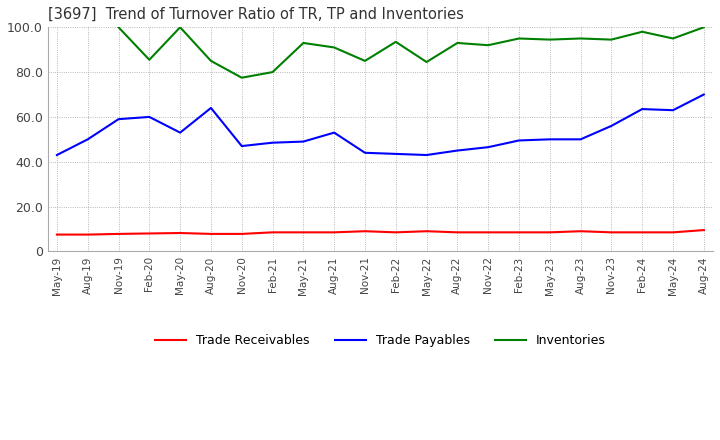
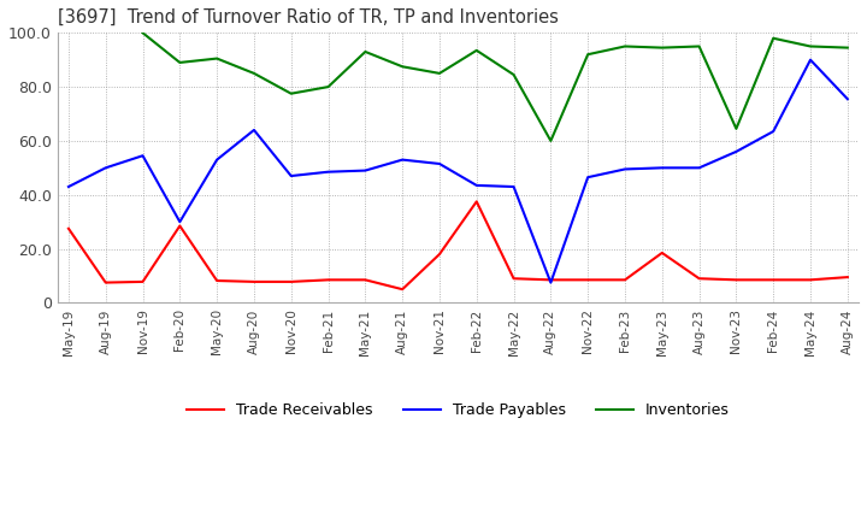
Trade Receivables/May-19: 7.5 -> 27.5
Trade Payables/Nov-19: 59.0 -> 54.5
Trade Receivables/Feb-20: 8.0 -> 28.5
Trade Payables/Feb-20: 60.0 -> 30.0
Inventories/Feb-20: 85.5 -> 89.0
Inventories/May-20: 100.0 -> 90.5
Trade Receivables/Aug-21: 8.5 -> 5.0
Inventories/Aug-21: 91.0 -> 87.5
Trade Receivables/Nov-21: 9.0 -> 18.0
Trade Payables/Nov-21: 44.0 -> 51.5
Trade Receivables/Feb-22: 8.5 -> 37.5
Trade Payables/Aug-22: 45.0 -> 7.5
Inventories/Aug-22: 93.0 -> 60.0
Trade Receivables/May-23: 8.5 -> 18.5
Inventories/Nov-23: 94.5 -> 64.5
Trade Payables/May-24: 63.0 -> 90.0
Trade Payables/Aug-24: 70.0 -> 75.5
Inventories/Aug-24: 100.0 -> 94.5
